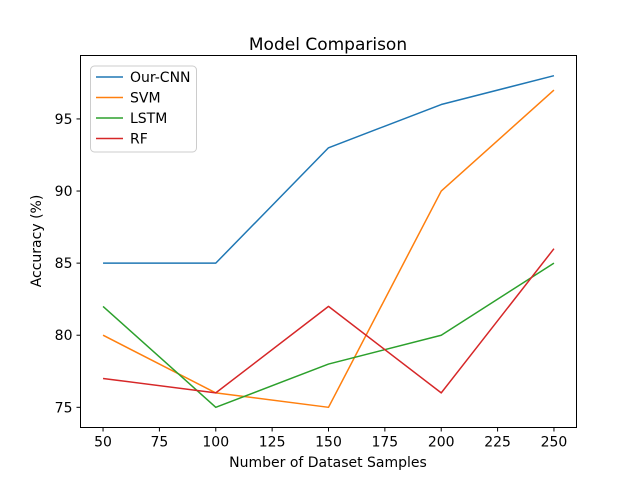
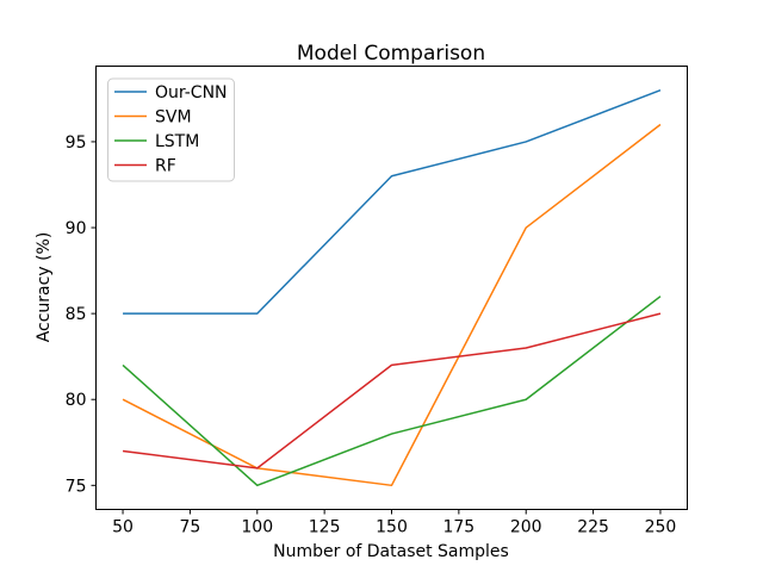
Our-CNN/200: 96 -> 95
RF/200: 76 -> 83
SVM/250: 97 -> 96
LSTM/250: 85 -> 86
RF/250: 86 -> 85
